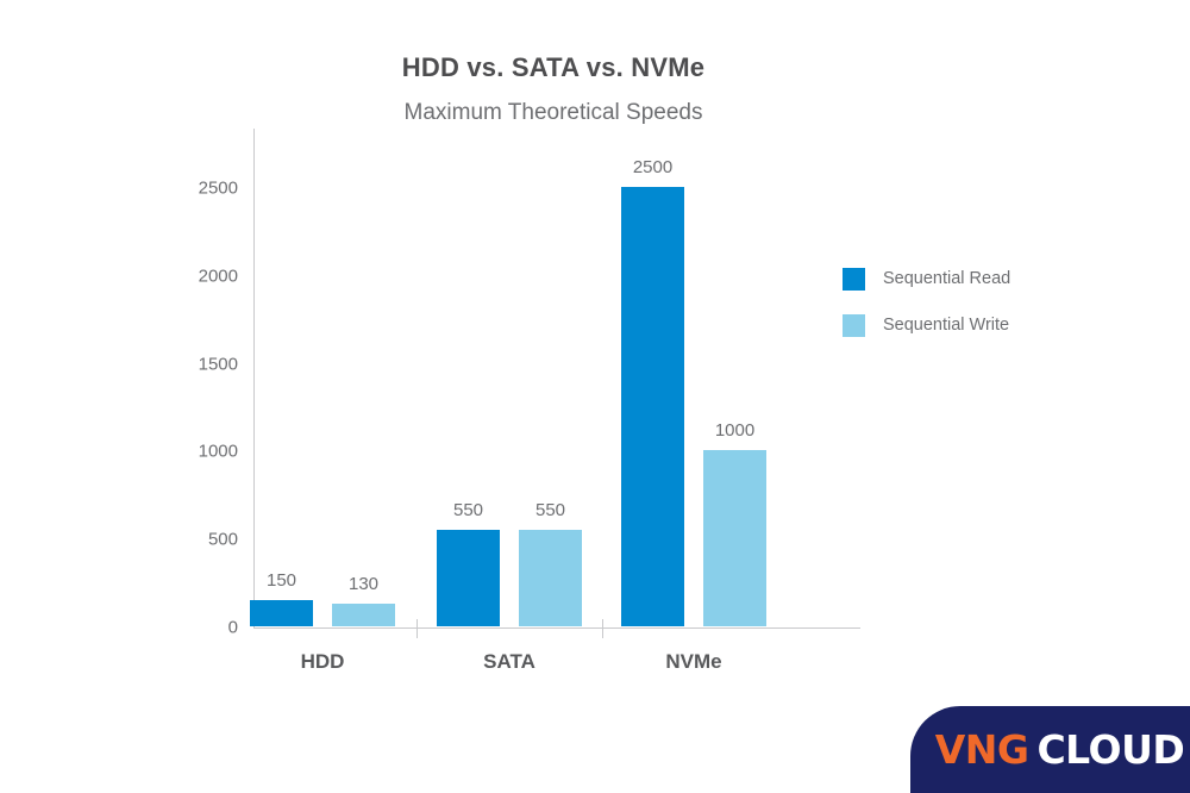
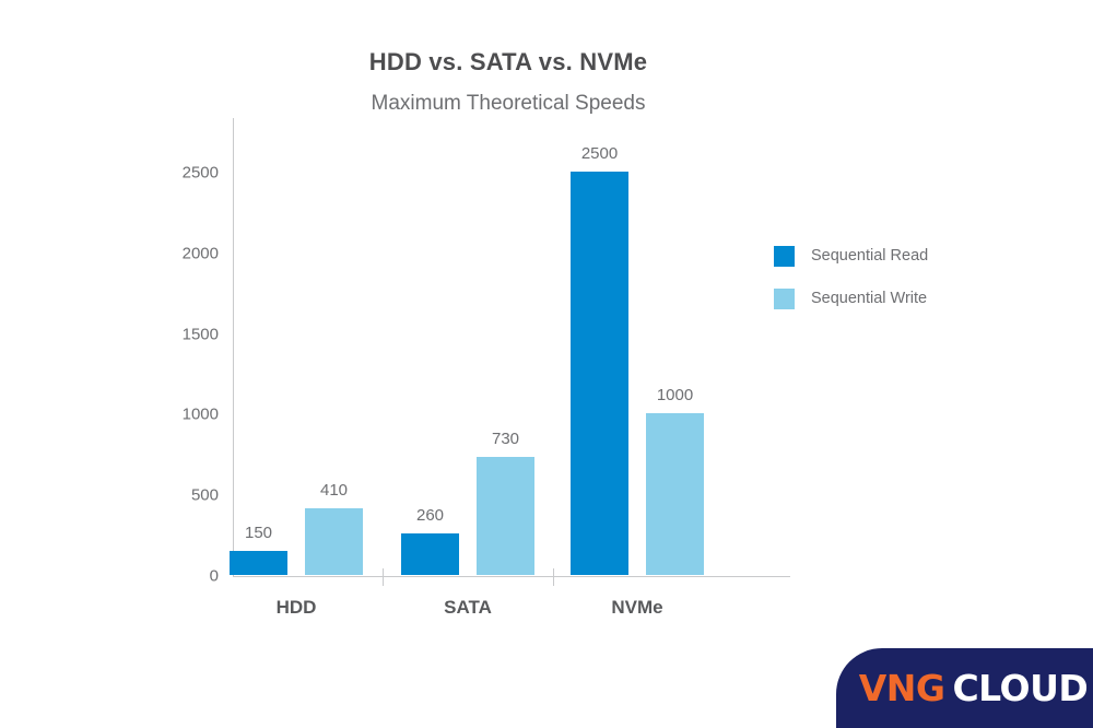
Sequential Write/HDD: 130 -> 410
Sequential Read/SATA: 550 -> 260
Sequential Write/SATA: 550 -> 730
